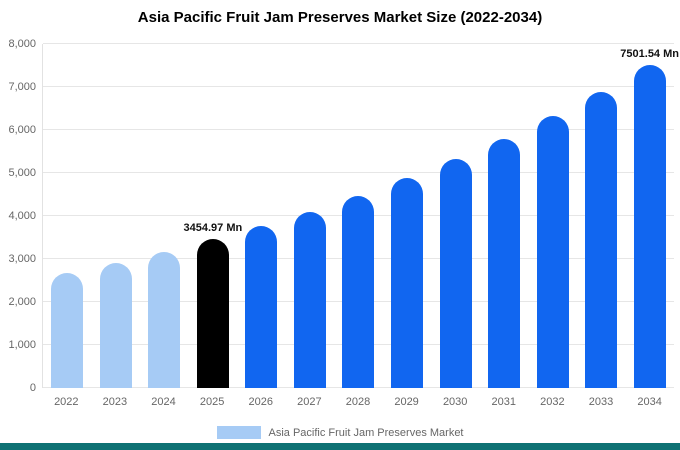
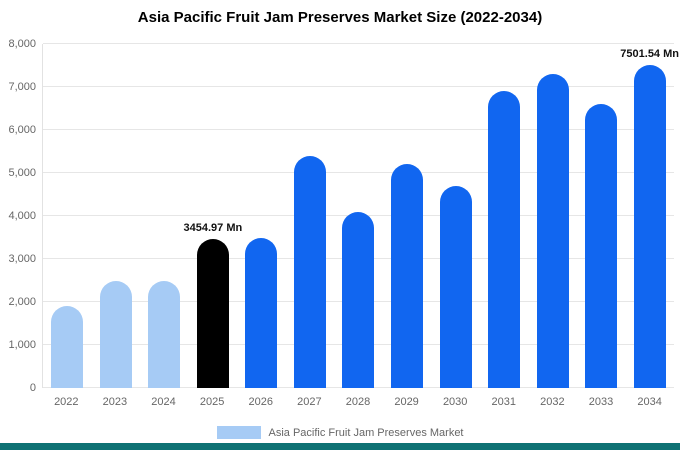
2022: 2700 -> 1900
2023: 2900 -> 2500
2024: 3200 -> 2500
2026: 3800 -> 3500
2027: 4100 -> 5400
2028: 4500 -> 4100
2029: 4900 -> 5200
2030: 5300 -> 4700
2031: 5800 -> 6900
2032: 6300 -> 7300
2033: 6900 -> 6600
